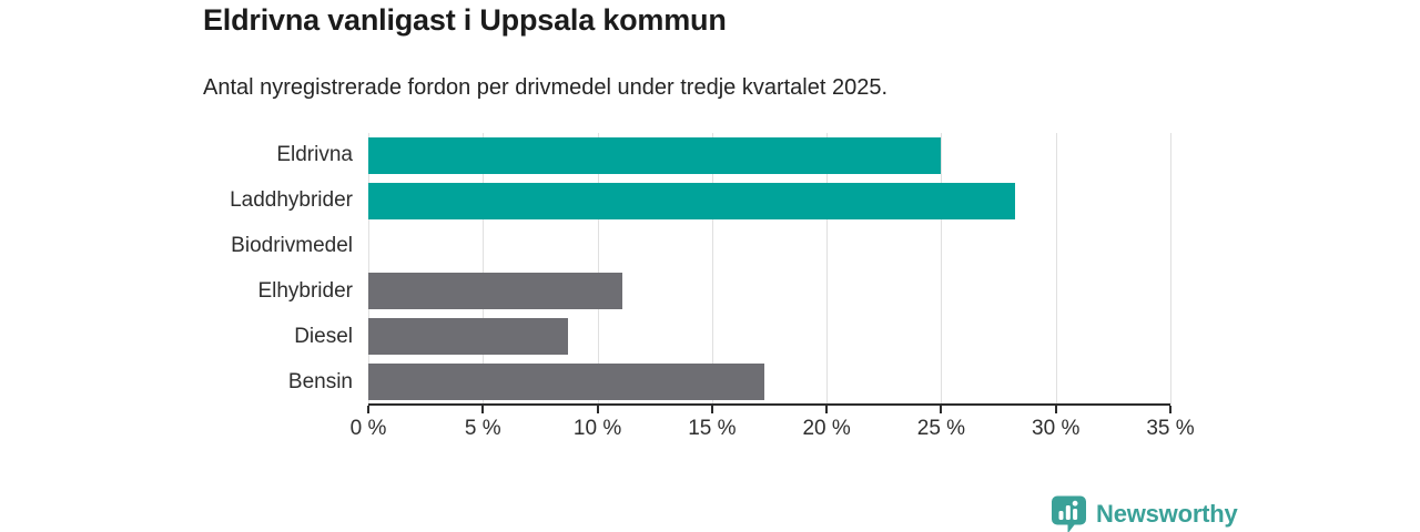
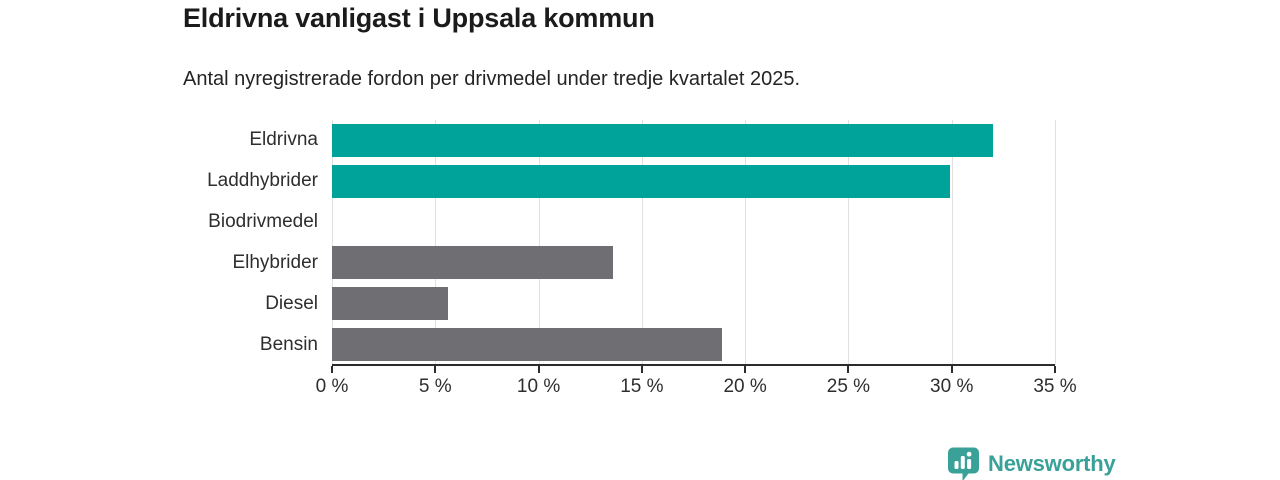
Eldrivna: 25.0% -> 32.0%
Laddhybrider: 28.2% -> 29.9%
Elhybrider: 11.1% -> 13.6%
Diesel: 8.7% -> 5.6%
Bensin: 17.3% -> 18.9%
